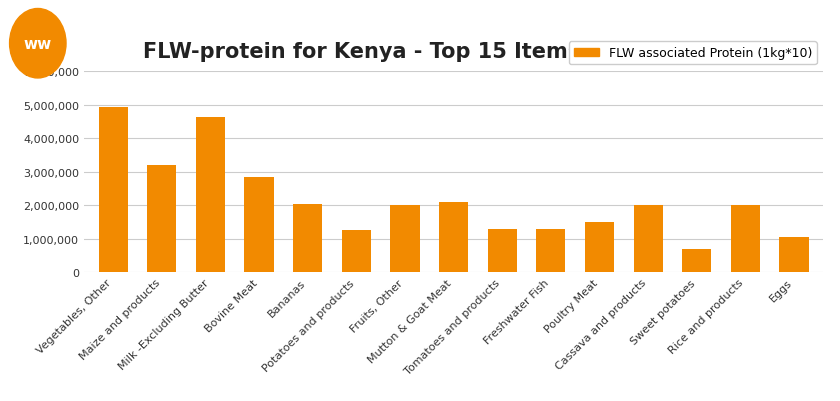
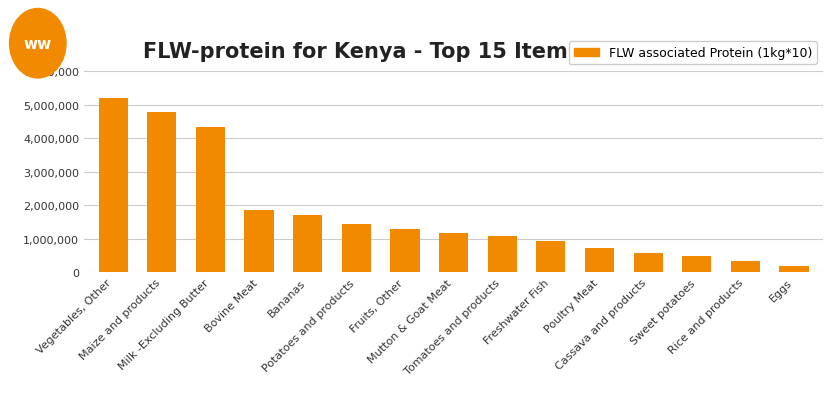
Vegetables, Other: 4,950,000 -> 5,200,000
Maize and products: 3,200,000 -> 4,800,000
Milk -Excluding Butter: 4,650,000 -> 4,350,000
Bovine Meat: 2,850,000 -> 1,850,000
Bananas: 2,050,000 -> 1,700,000
Potatoes and products: 1,250,000 -> 1,450,000
Fruits, Other: 2,000,000 -> 1,300,000
Mutton & Goat Meat: 2,100,000 -> 1,170,000
Tomatoes and products: 1,300,000 -> 1,100,000
Freshwater Fish: 1,300,000 -> 950,000
Poultry Meat: 1,500,000 -> 720,000
Cassava and products: 2,000,000 -> 570,000
Sweet potatoes: 700,000 -> 480,000
Rice and products: 2,000,000 -> 330,000
Eggs: 1,050,000 -> 200,000
